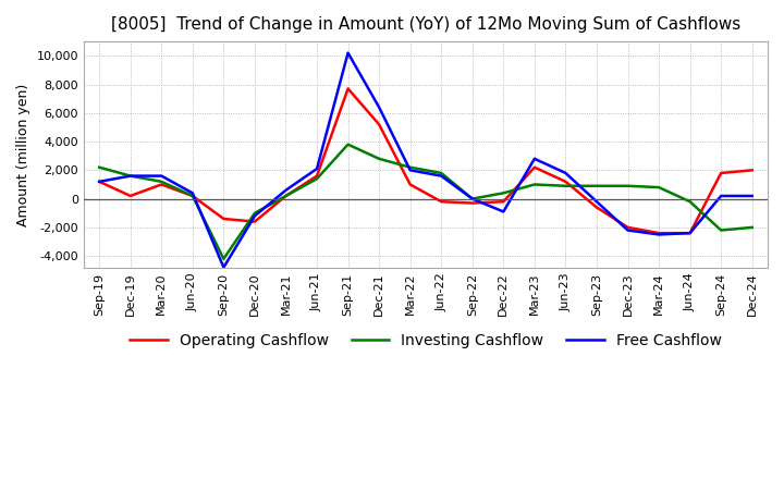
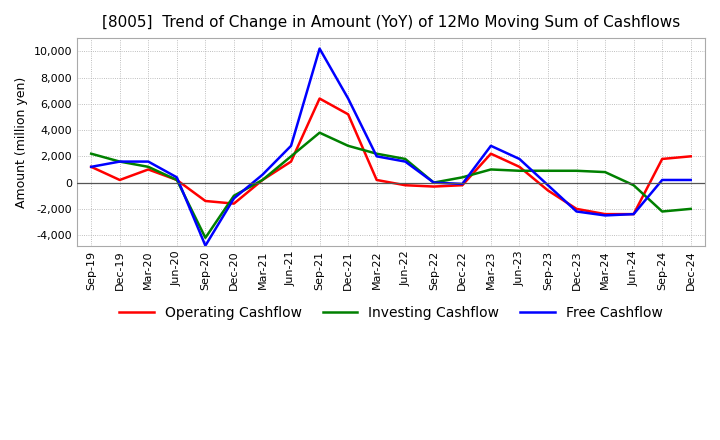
Investing Cashflow/Jun-21: 1,400 -> 2,000
Free Cashflow/Jun-21: 2,100 -> 2,800
Operating Cashflow/Sep-21: 7,700 -> 6,400
Operating Cashflow/Mar-22: 1,000 -> 200
Free Cashflow/Dec-22: -900 -> -100
